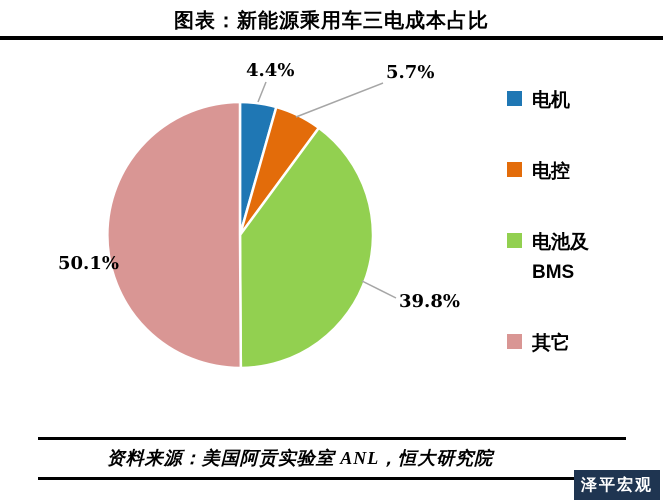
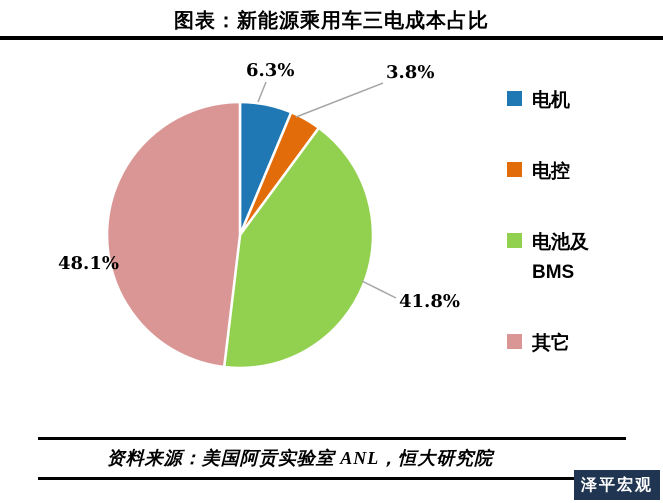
电机: 4.4% -> 6.3%
电控: 5.7% -> 3.8%
电池及BMS: 39.8% -> 41.8%
其它: 50.1% -> 48.1%
